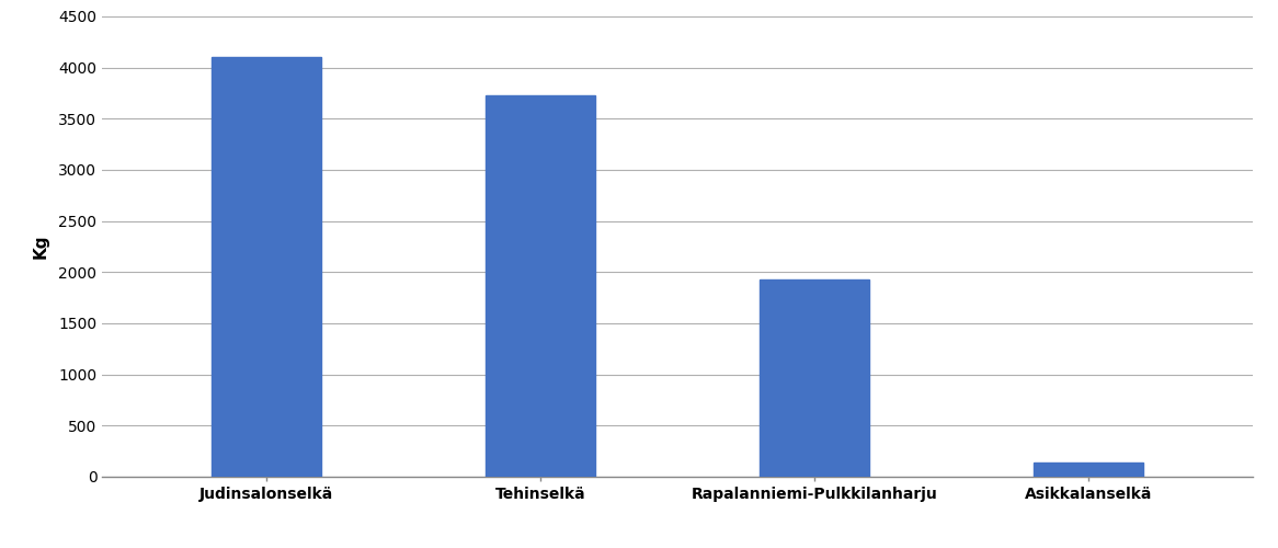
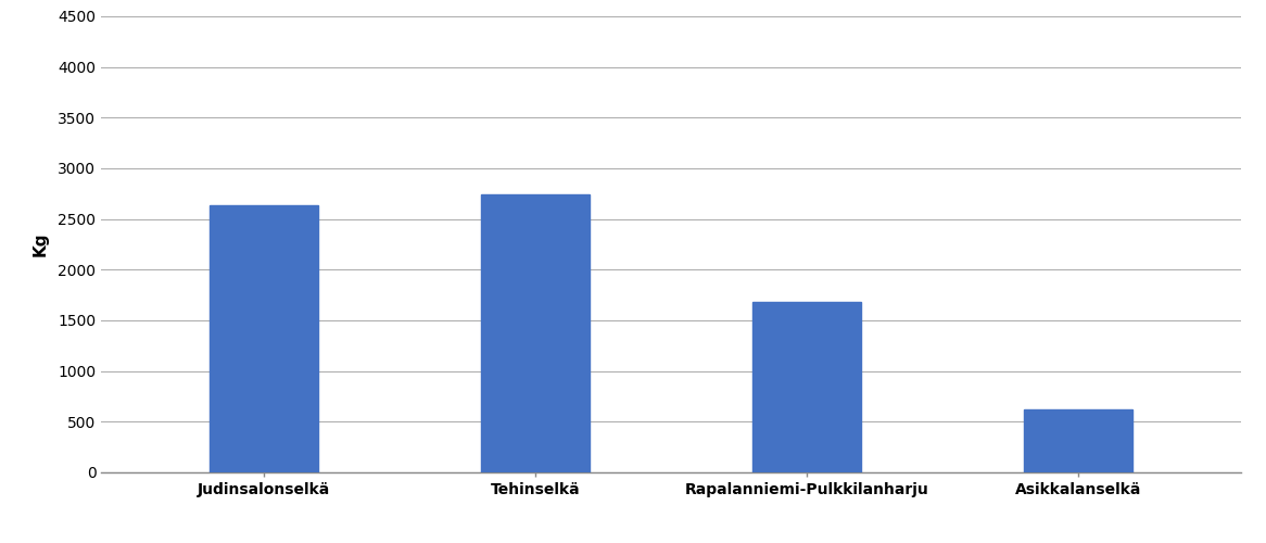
Judinsalonselkä: 4100 -> 2640
Tehinselkä: 3730 -> 2740
Rapalanniemi-Pulkkilanharju: 1930 -> 1680
Asikkalanselkä: 140 -> 620
